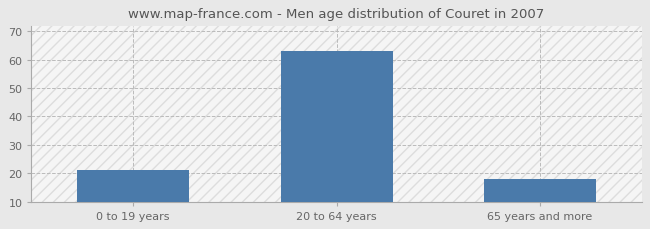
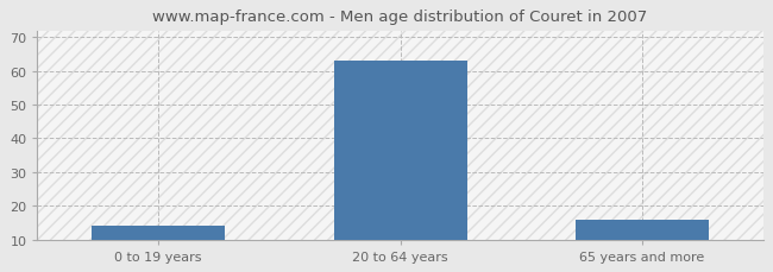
0 to 19 years: 21 -> 14
65 years and more: 18 -> 16
